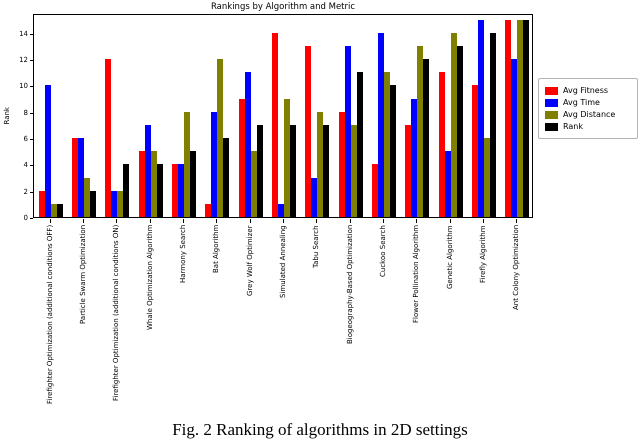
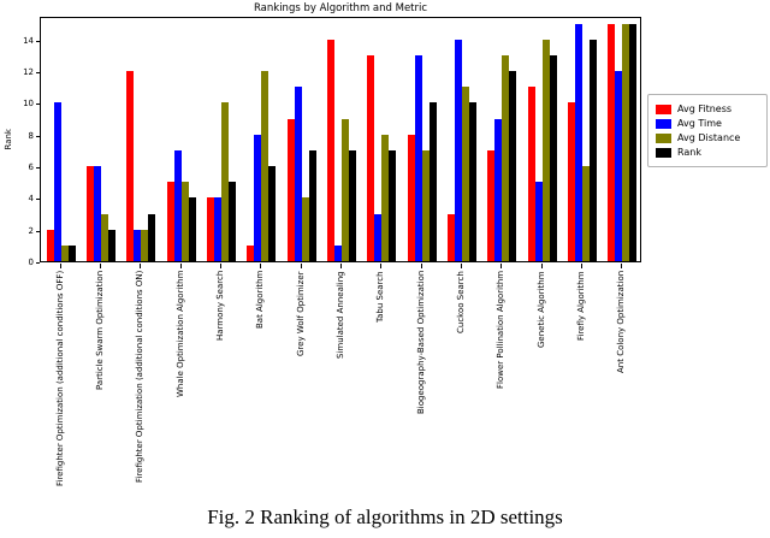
Rank/Firefighter Optimization (additional conditions ON): 4 -> 3
Avg Distance/Harmony Search: 8 -> 10
Avg Distance/Grey Wolf Optimizer: 5 -> 4
Rank/Biogeography-Based Optimization: 11 -> 10
Avg Fitness/Cuckoo Search: 4 -> 3
